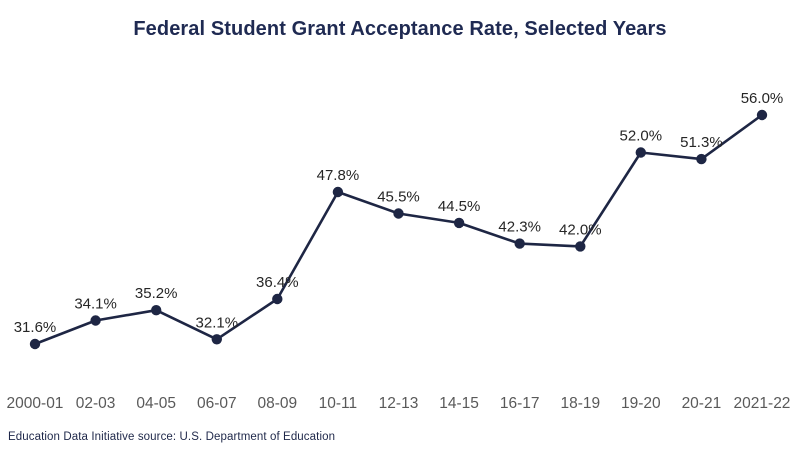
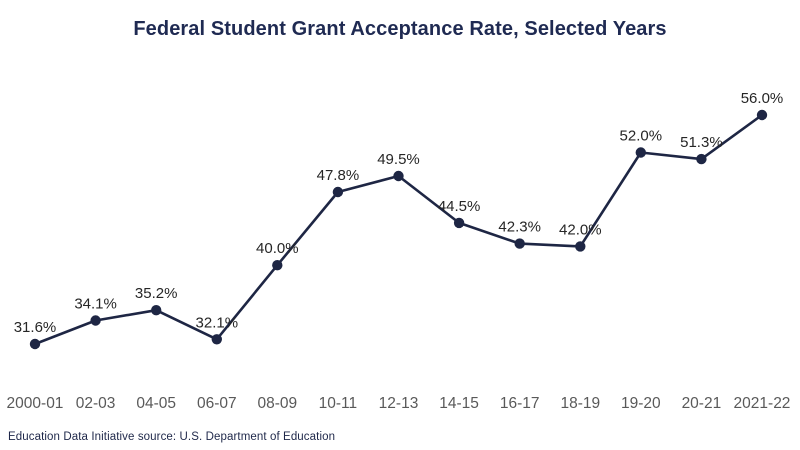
08-09: 36.4% -> 40.0%
12-13: 45.5% -> 49.5%
